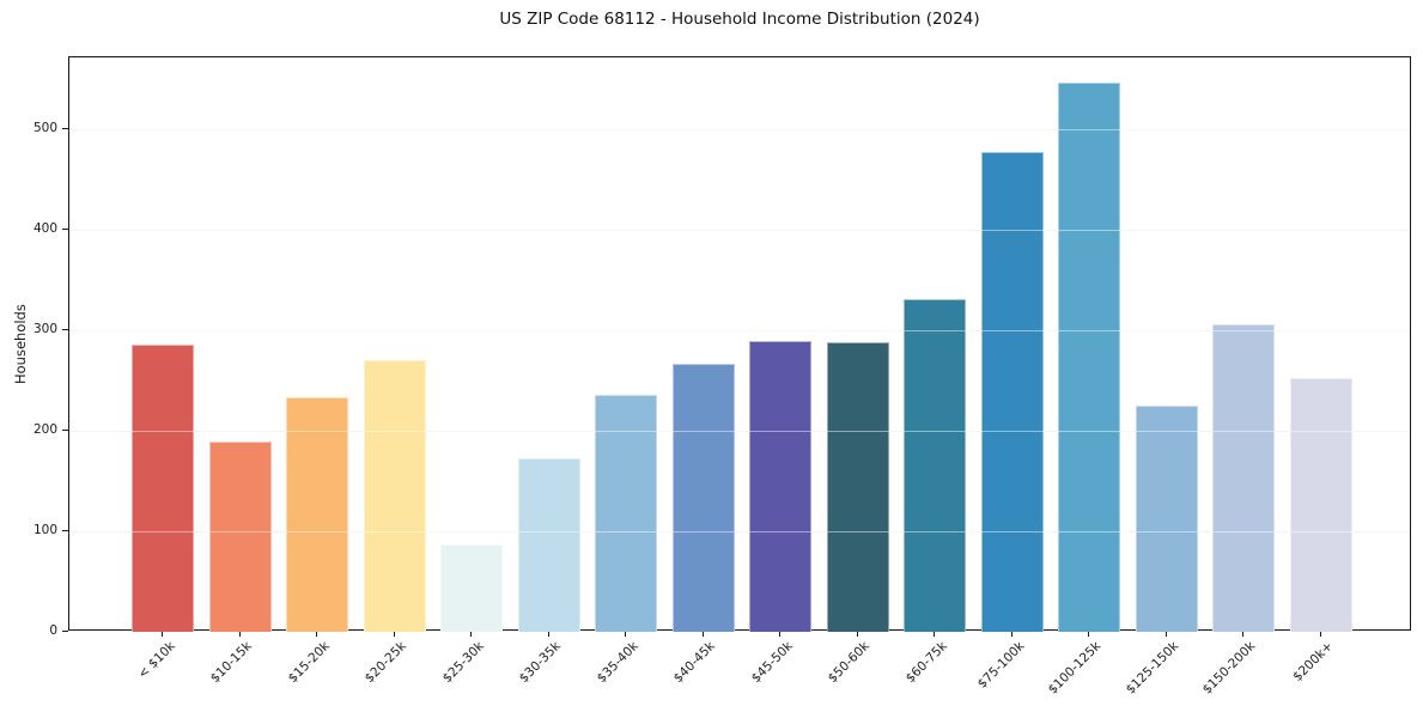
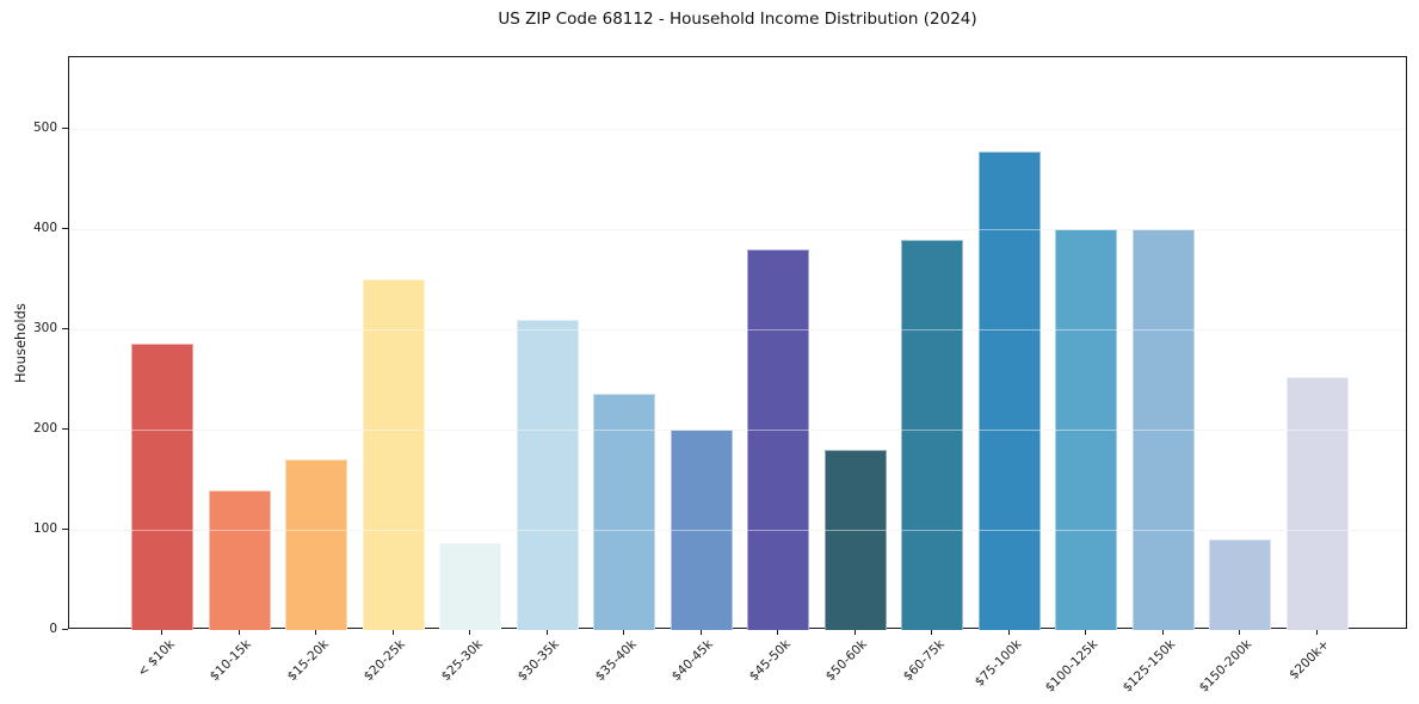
$10-15k: 190 -> 140
$15-20k: 230 -> 170
$20-25k: 270 -> 350
$30-35k: 170 -> 310
$40-45k: 270 -> 200
$45-50k: 290 -> 380
$50-60k: 290 -> 180
$60-75k: 330 -> 390
$100-125k: 550 -> 400
$125-150k: 220 -> 400
$150-200k: 310 -> 90
